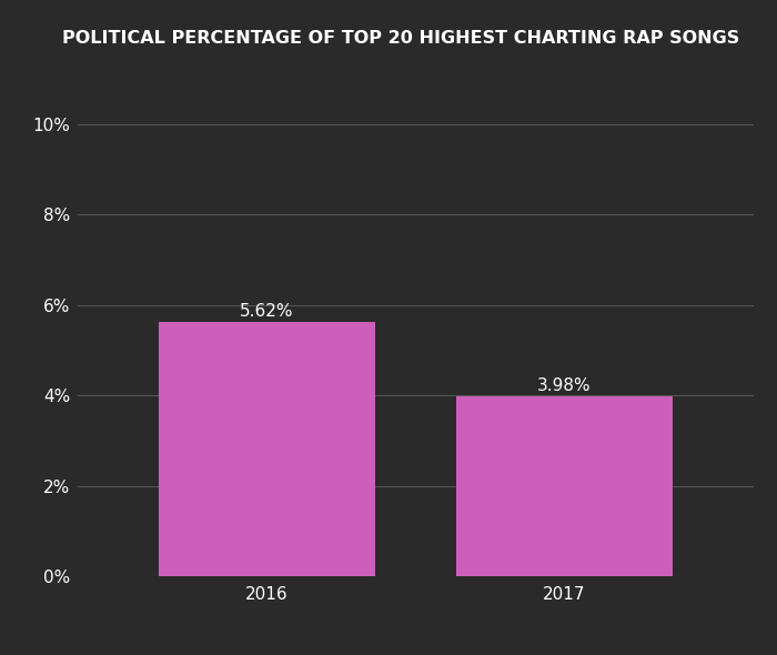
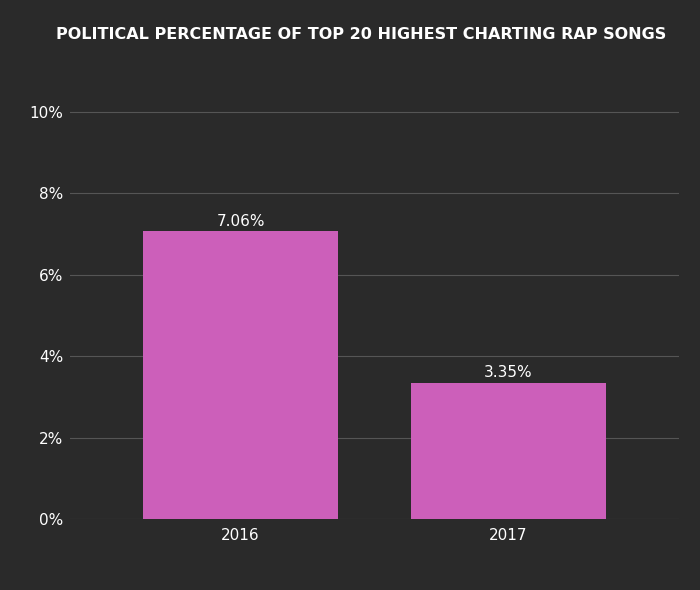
2016: 5.62% -> 7.06%
2017: 3.98% -> 3.35%
